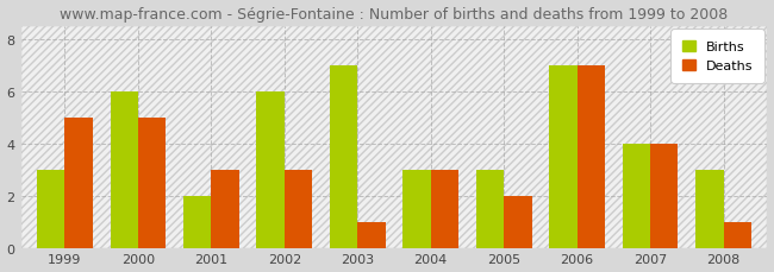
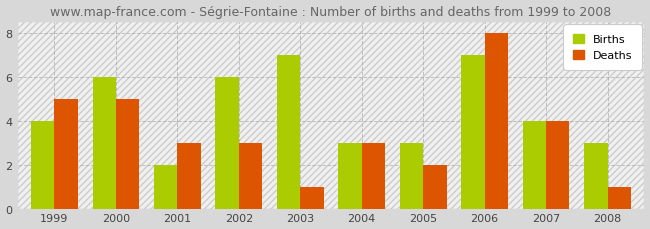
Births/1999: 3 -> 4
Deaths/2006: 7 -> 8
